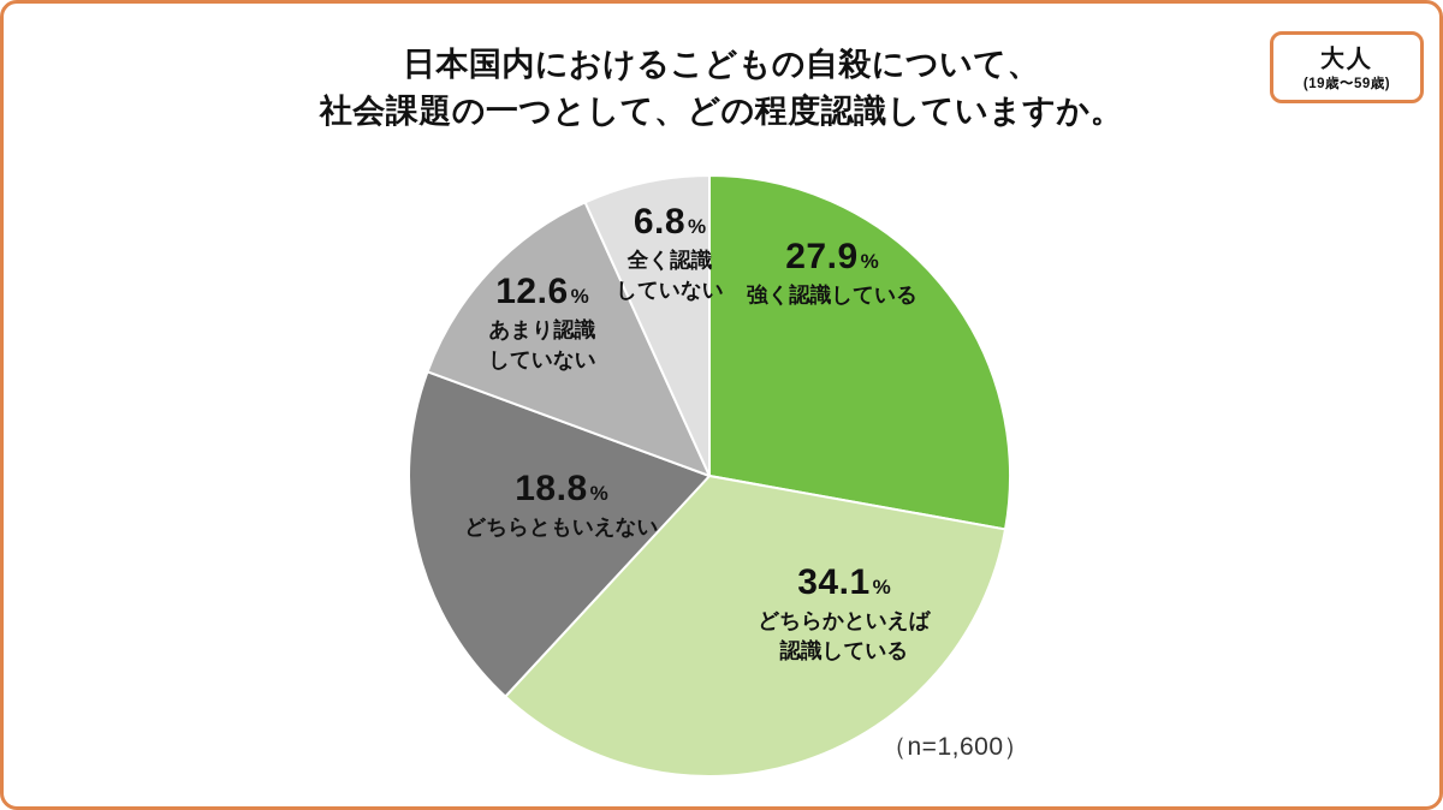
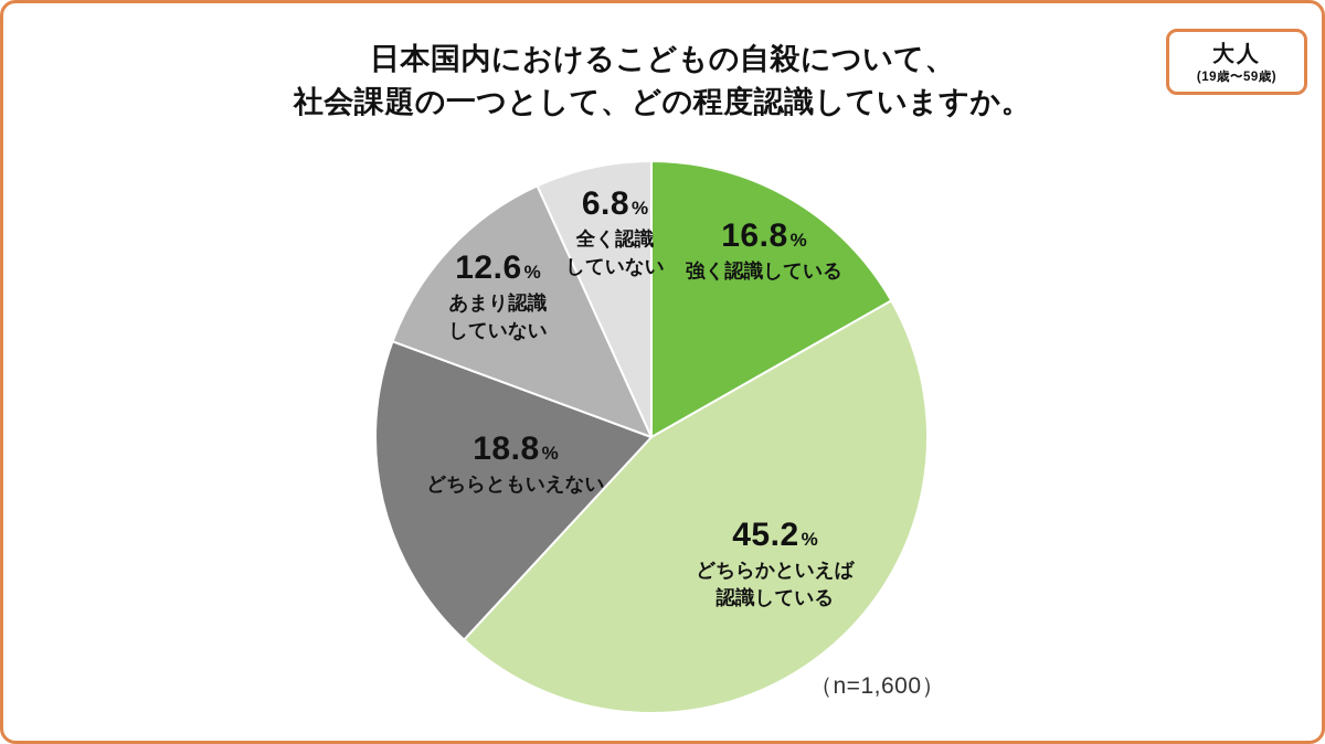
強く認識している: 27.9 -> 16.8
どちらかといえば認識している: 34.1 -> 45.2
